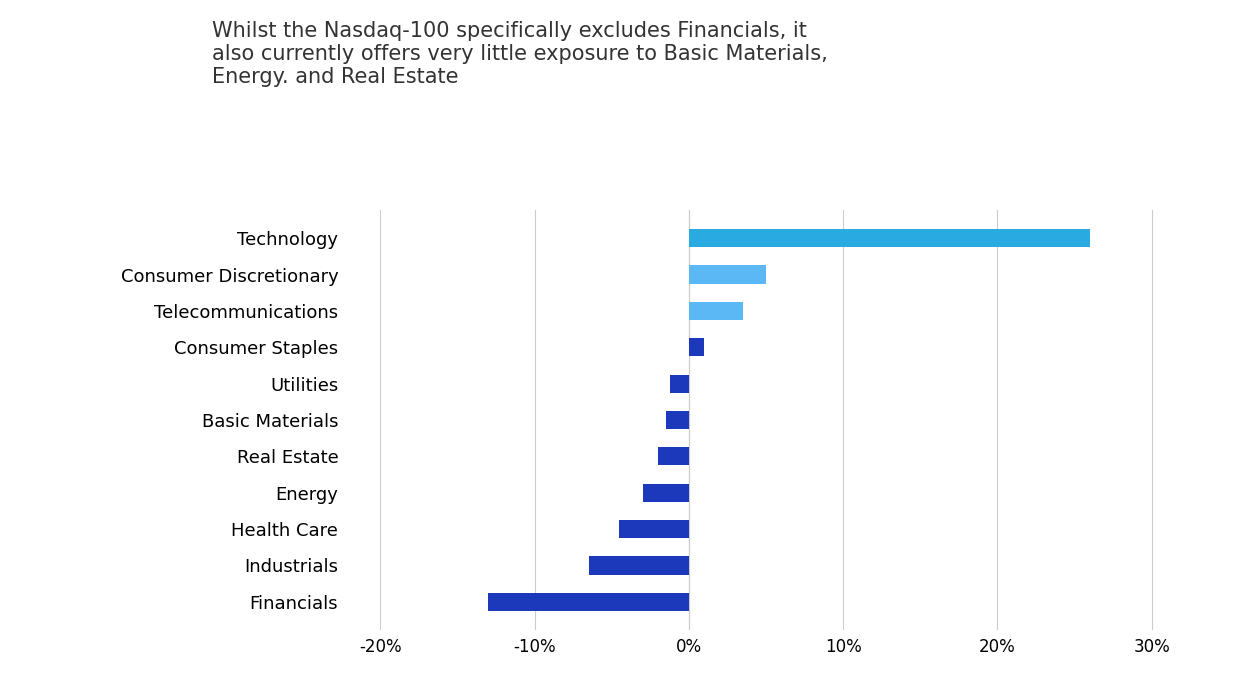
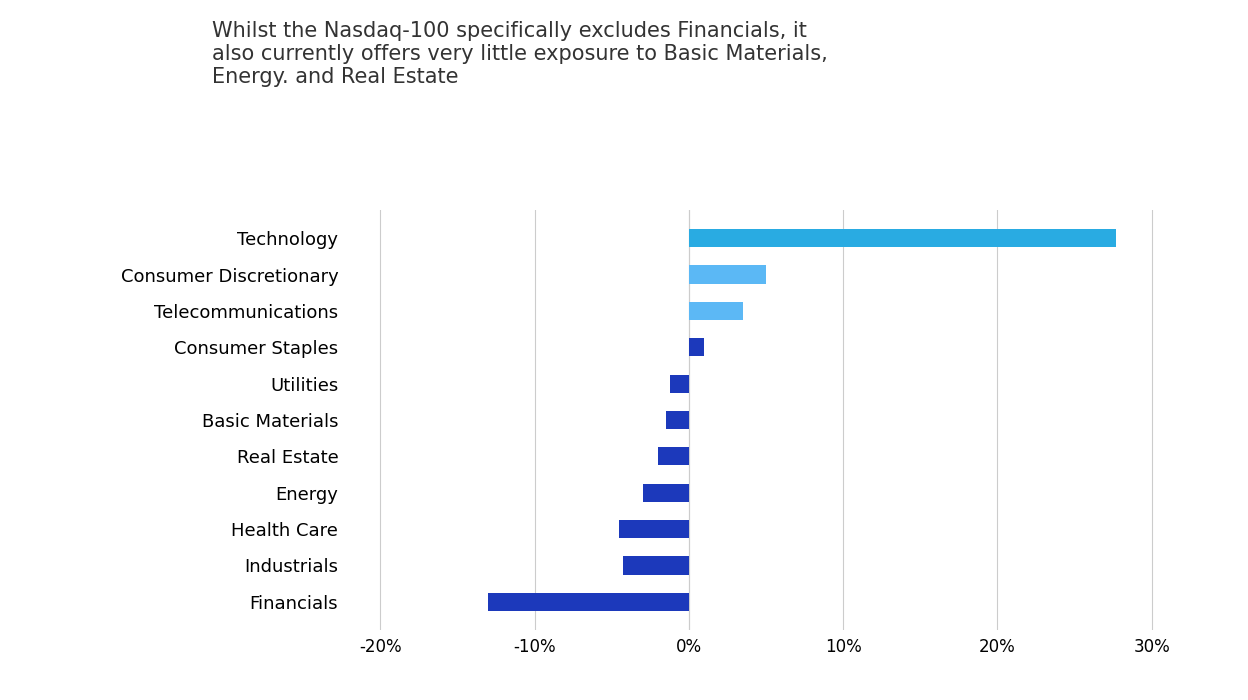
Technology: 26.0% -> 27.7%
Industrials: -6.5% -> -4.3%
